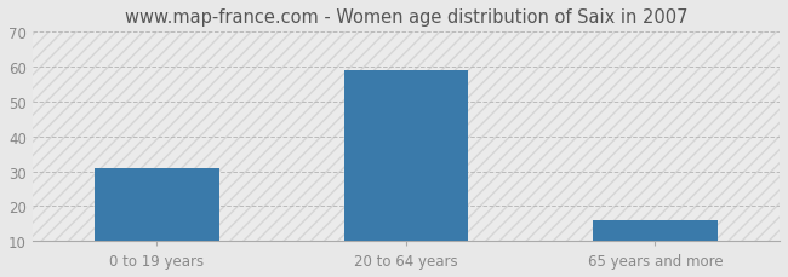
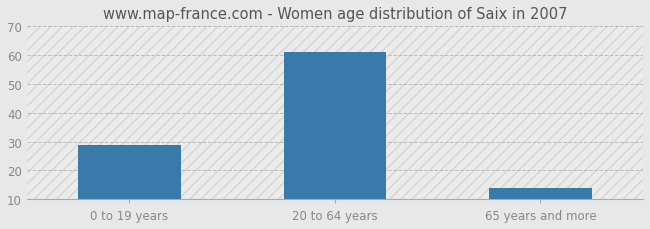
0 to 19 years: 31 -> 29
20 to 64 years: 59 -> 61
65 years and more: 16 -> 14
